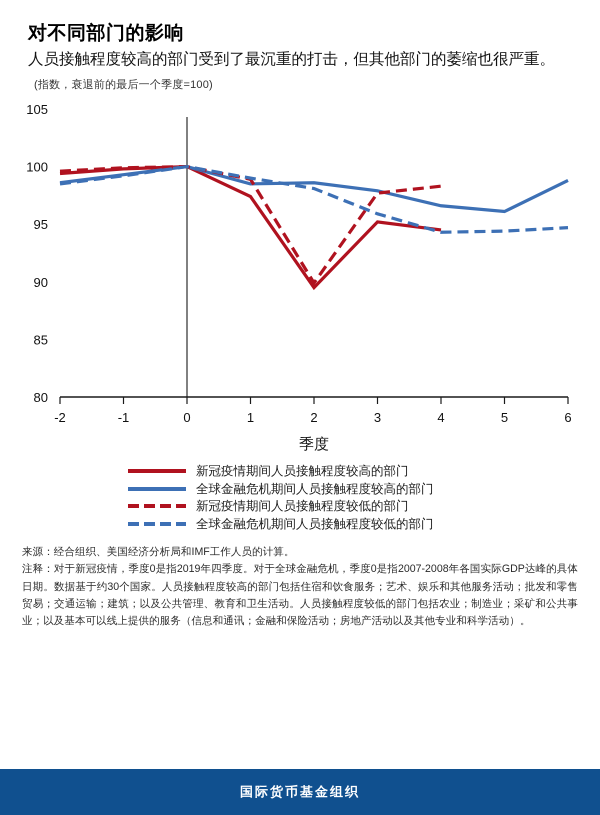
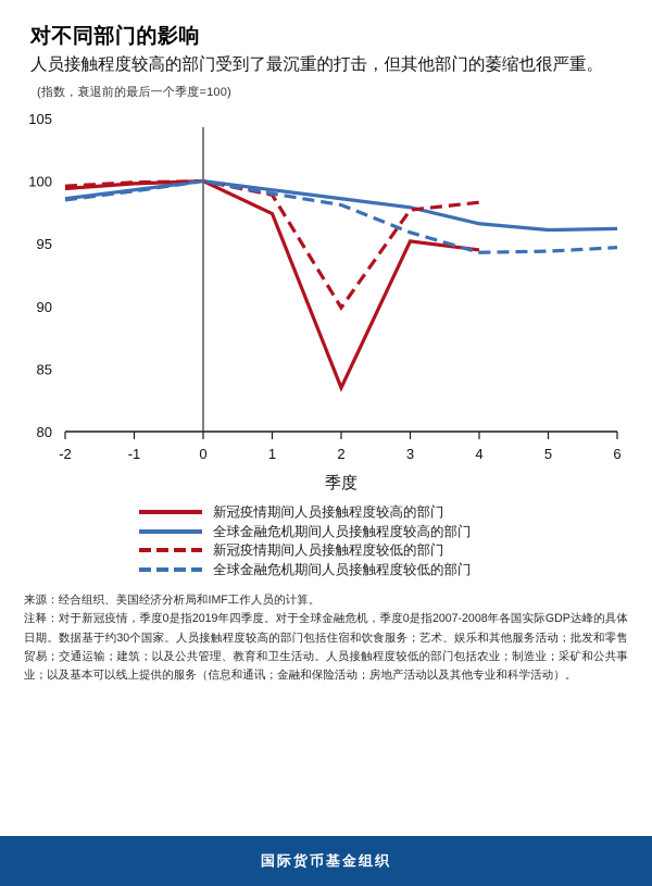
全球金融危机期间人员接触程度较高的部门/1: 98.5 -> 99.3
新冠疫情期间人员接触程度较高的部门/2: 89.5 -> 83.5
全球金融危机期间人员接触程度较高的部门/6: 98.8 -> 96.2
